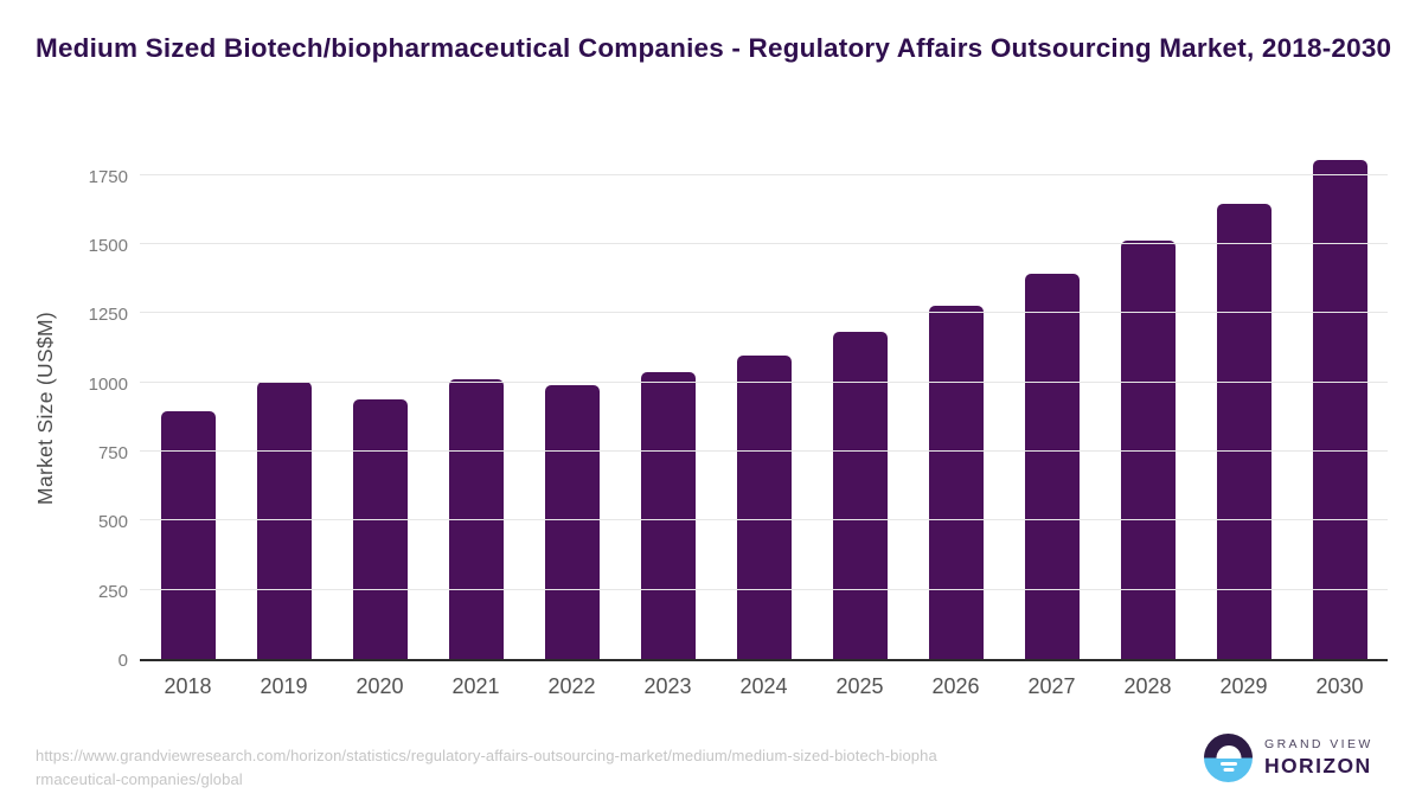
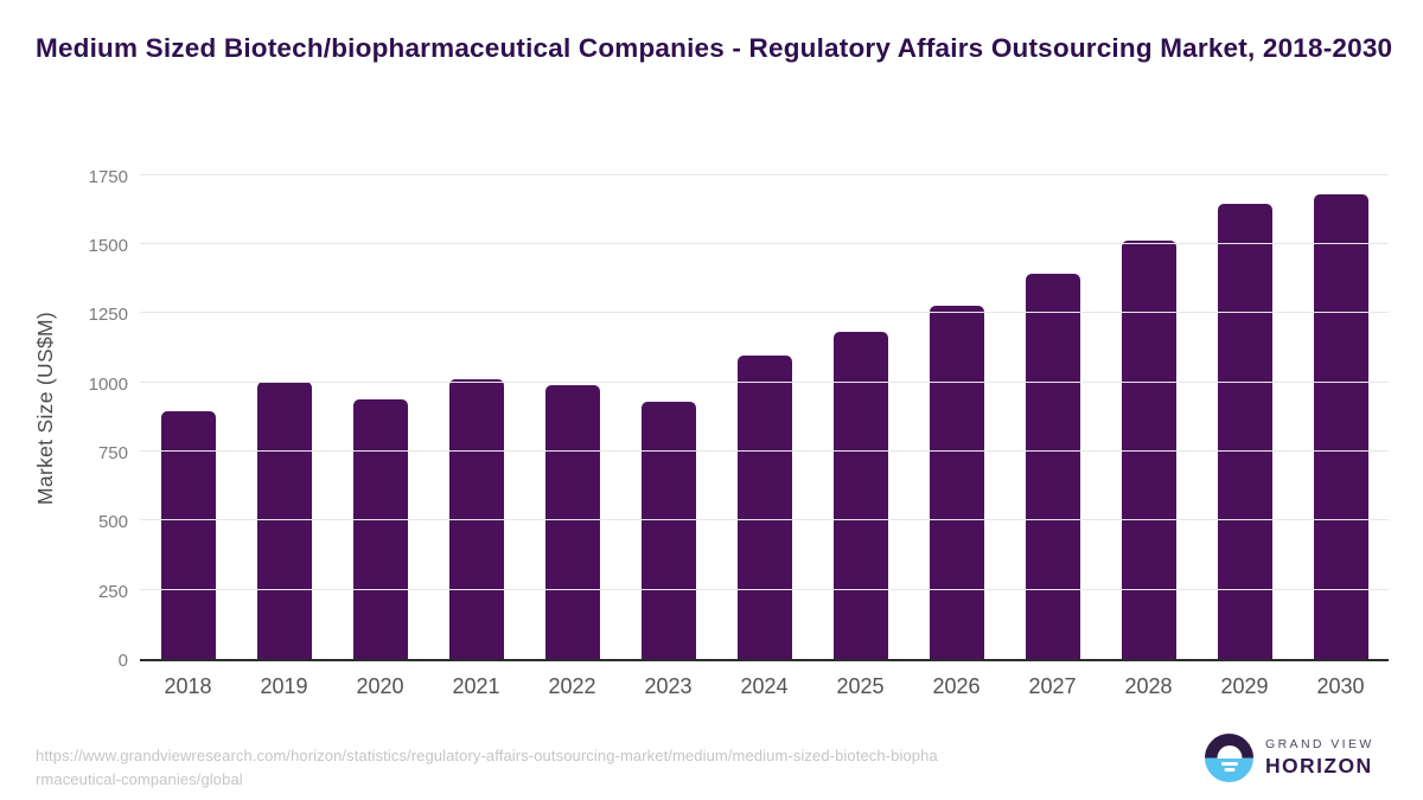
2023: 1040 -> 930
2030: 1800 -> 1680
